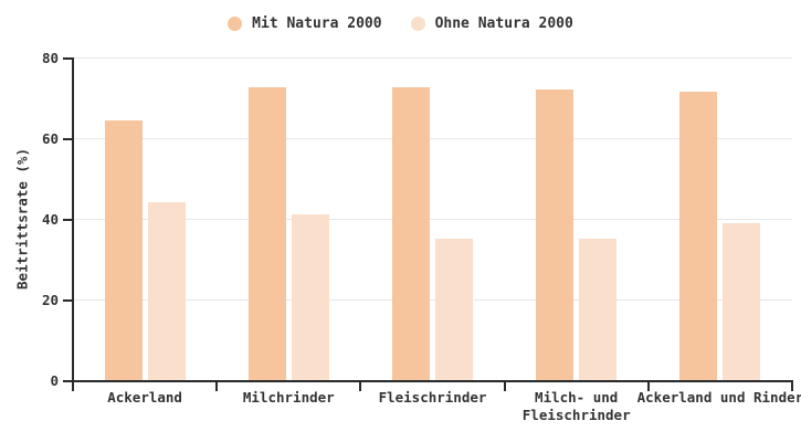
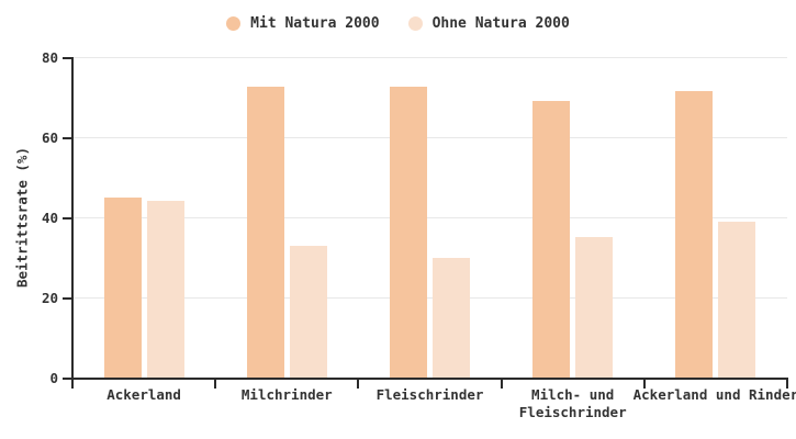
Mit Natura 2000/Ackerland: 64 -> 45
Ohne Natura 2000/Milchrinder: 41 -> 33
Ohne Natura 2000/Fleischrinder: 35 -> 30
Mit Natura 2000/Milch- und Fleischrinder: 72 -> 69
